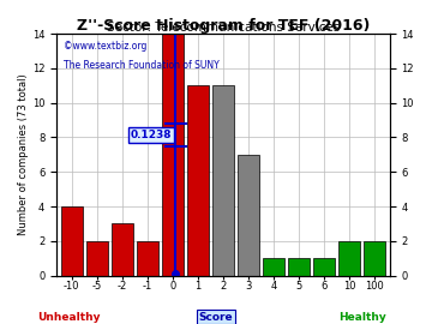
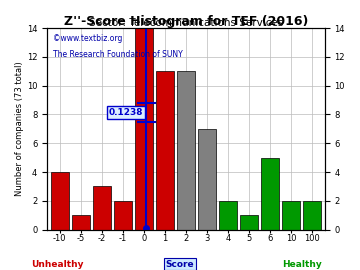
-5: 2 -> 1
4: 1 -> 2
6: 1 -> 5
